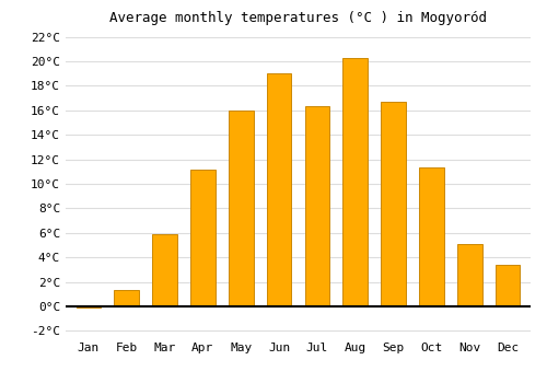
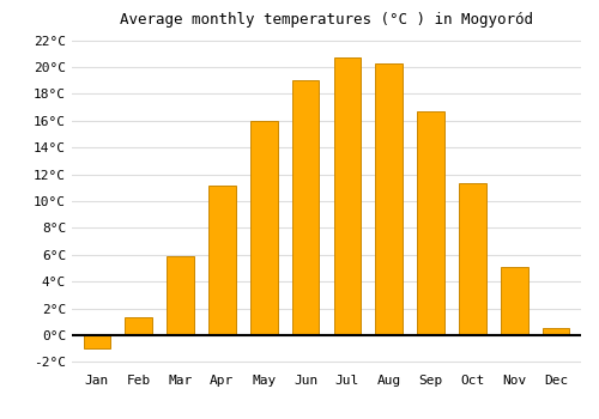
Jan: -0.1°C -> -1.0°C
Jul: 16.3°C -> 20.7°C
Dec: 3.4°C -> 0.5°C
